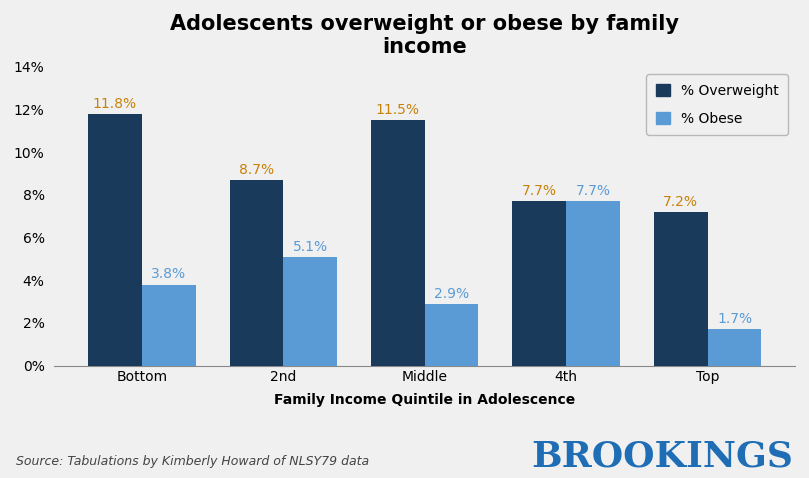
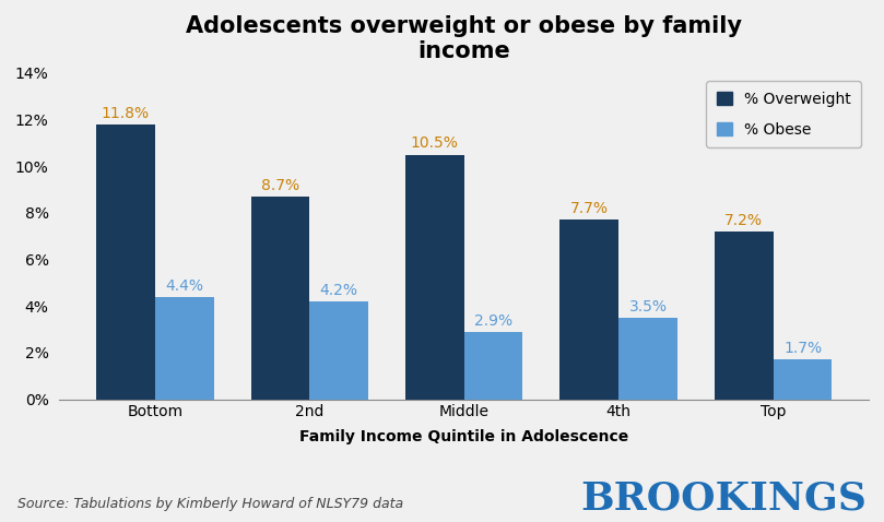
% Obese/Bottom: 3.8% -> 4.4%
% Obese/2nd: 5.1% -> 4.2%
% Overweight/Middle: 11.5% -> 10.5%
% Obese/4th: 7.7% -> 3.5%
